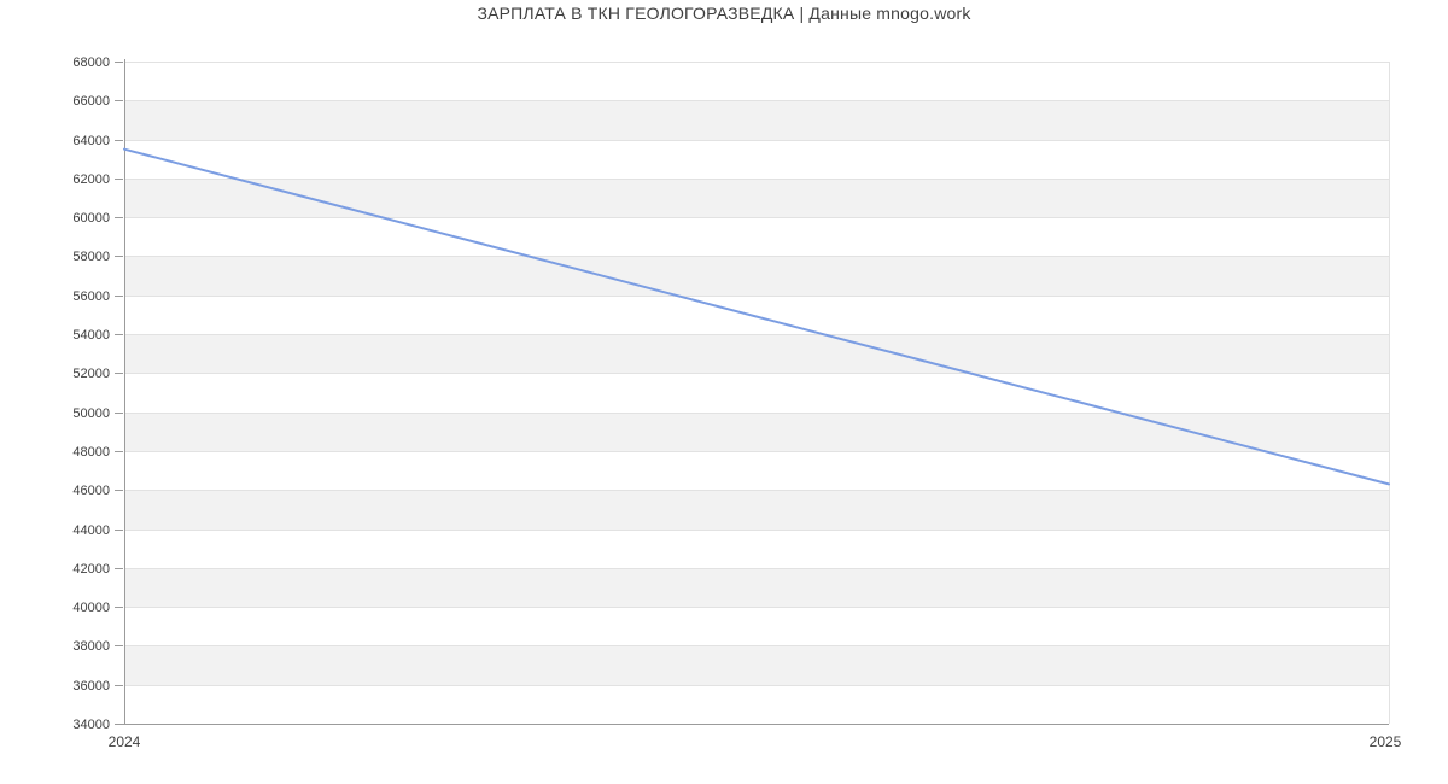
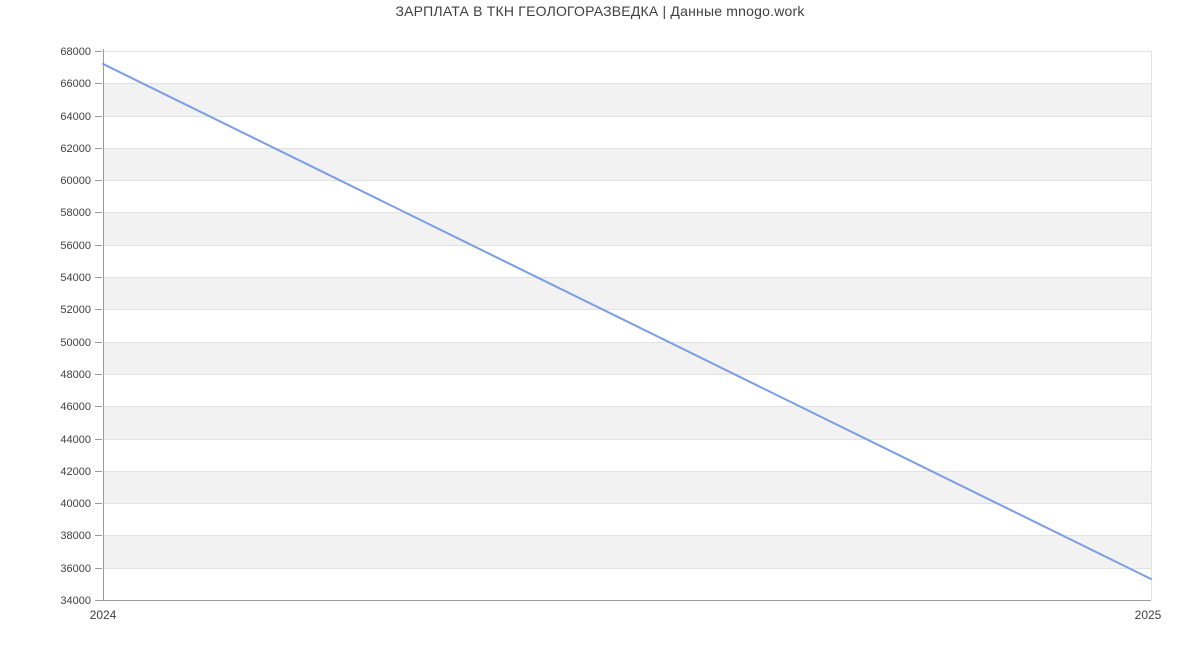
2024: 63500 -> 67200
2025: 46300 -> 35300
